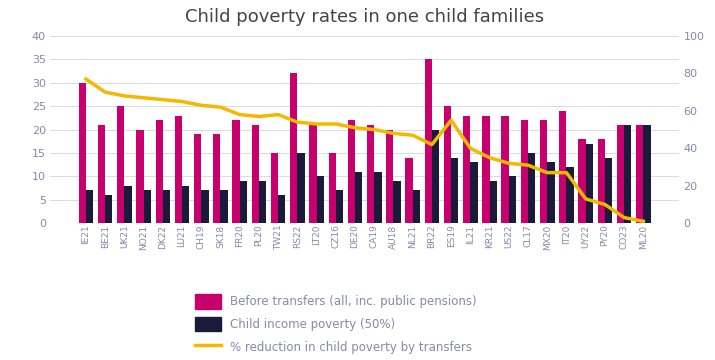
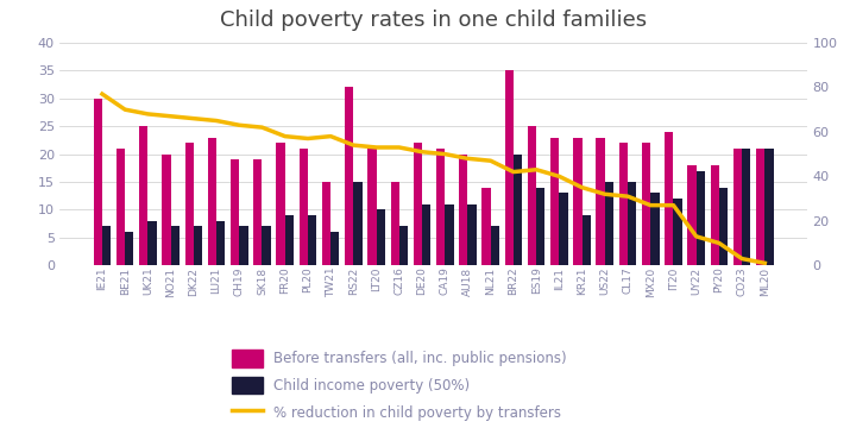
Child income poverty (50%)/AU18: 9 -> 11
% reduction in child poverty by transfers/ES19: 55 -> 43
Child income poverty (50%)/US22: 10 -> 15
